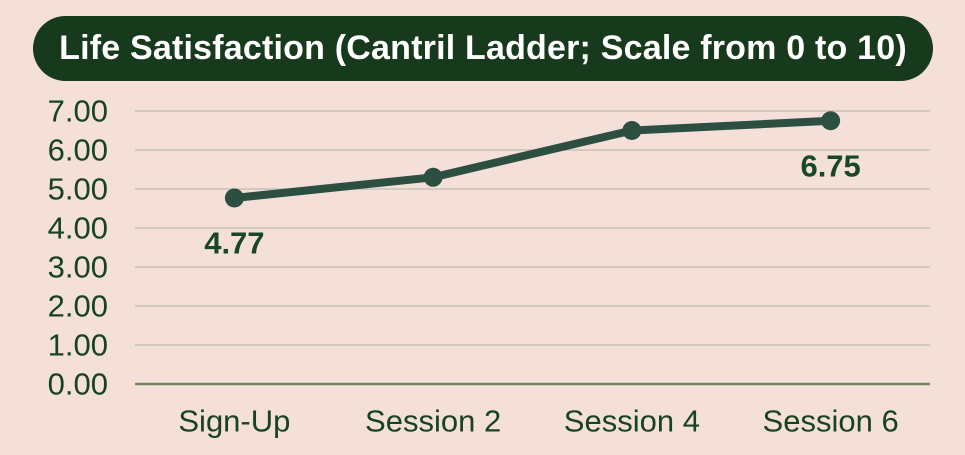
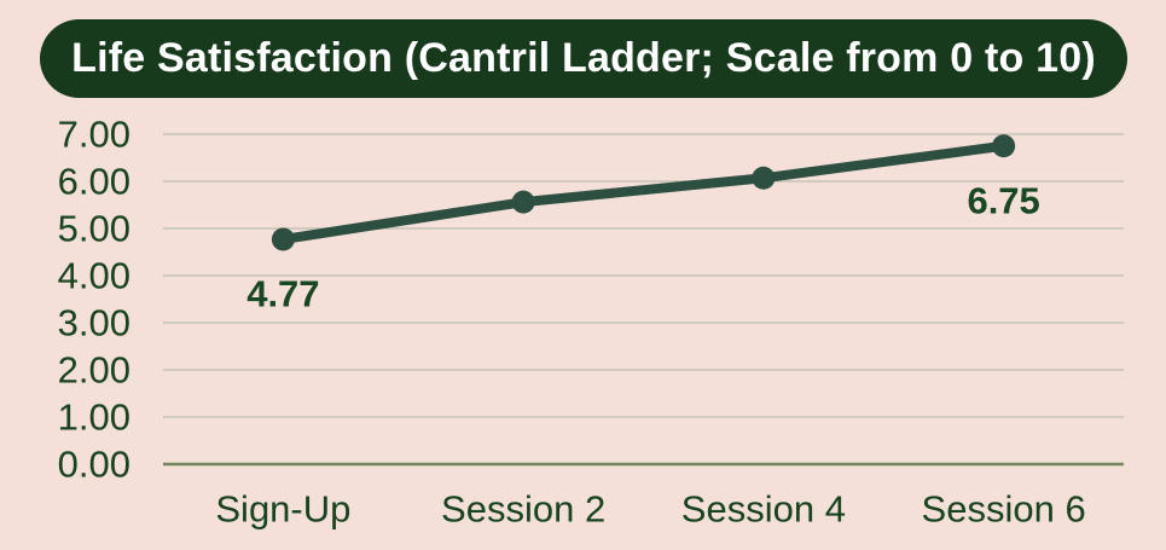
Session 2: 5.3 -> 5.6
Session 4: 6.5 -> 6.1
